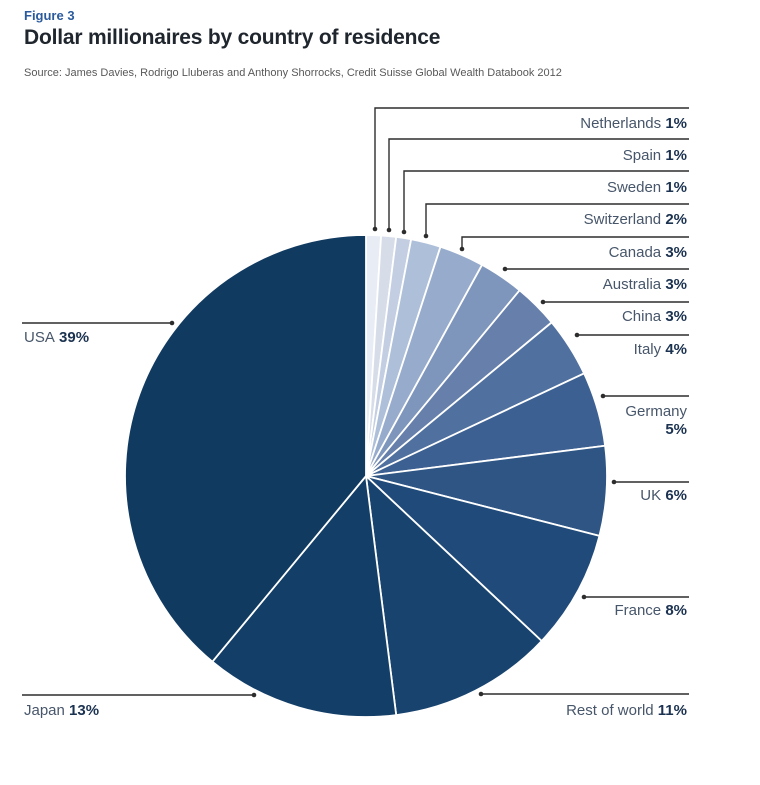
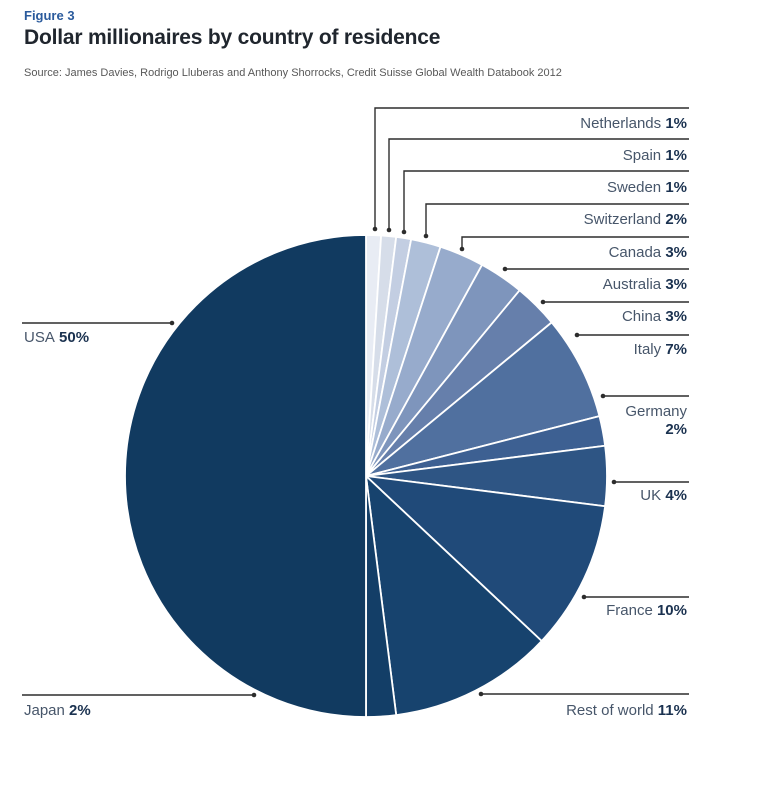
Italy: 4% -> 7%
Germany: 5% -> 2%
UK: 6% -> 4%
France: 8% -> 10%
Japan: 13% -> 2%
USA: 39% -> 50%
